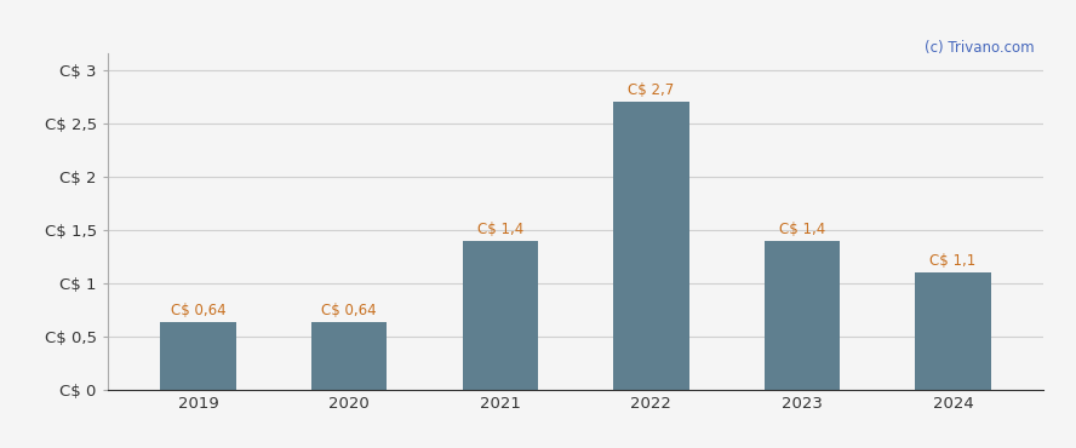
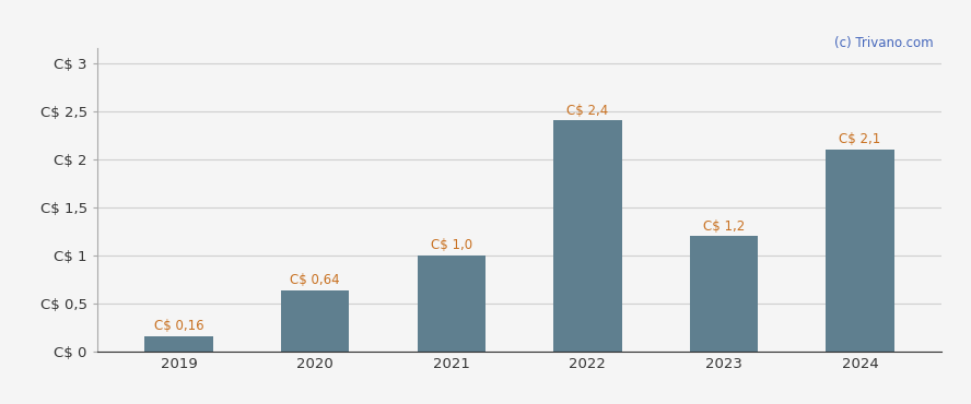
2019: 0,64 -> 0,16
2021: 1,4 -> 1,0
2022: 2,7 -> 2,4
2023: 1,4 -> 1,2
2024: 1,1 -> 2,1
